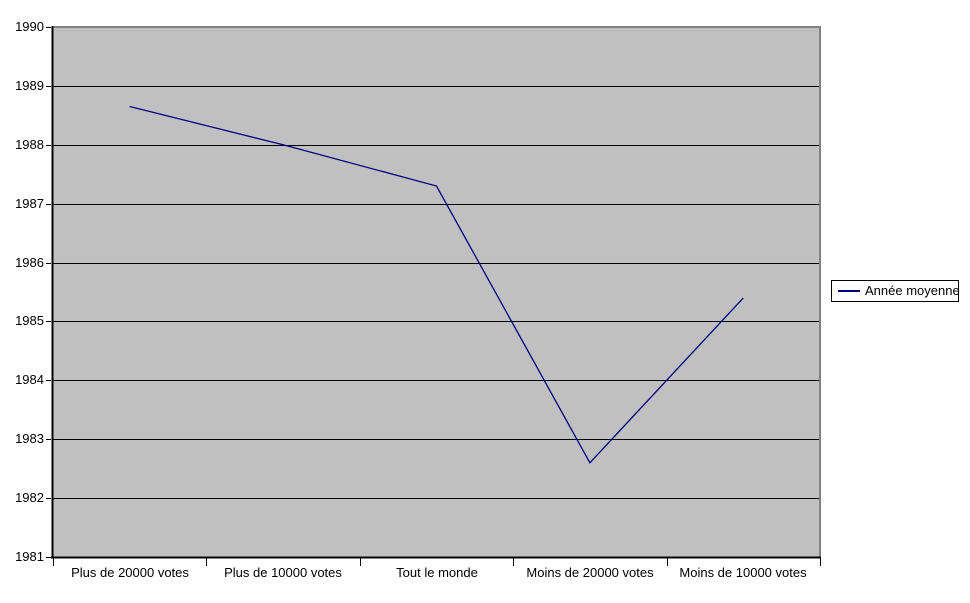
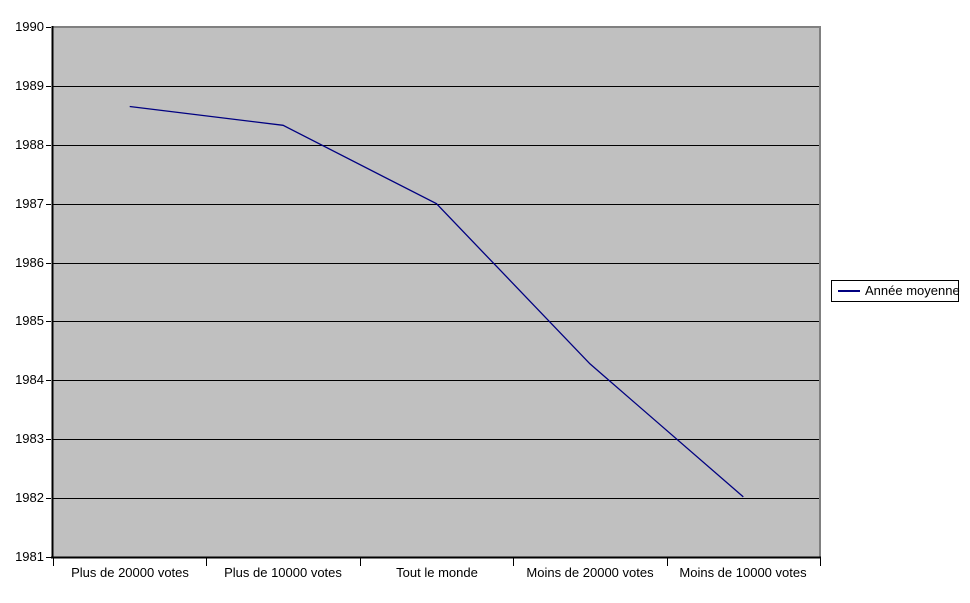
Plus de 10000 votes: 1988.0 -> 1988.3
Tout le monde: 1987.3 -> 1987.0
Moins de 20000 votes: 1982.6 -> 1984.3
Moins de 10000 votes: 1985.4 -> 1982.0
